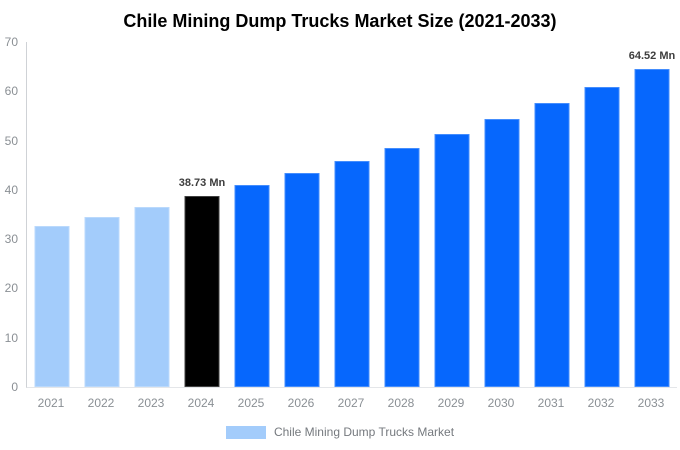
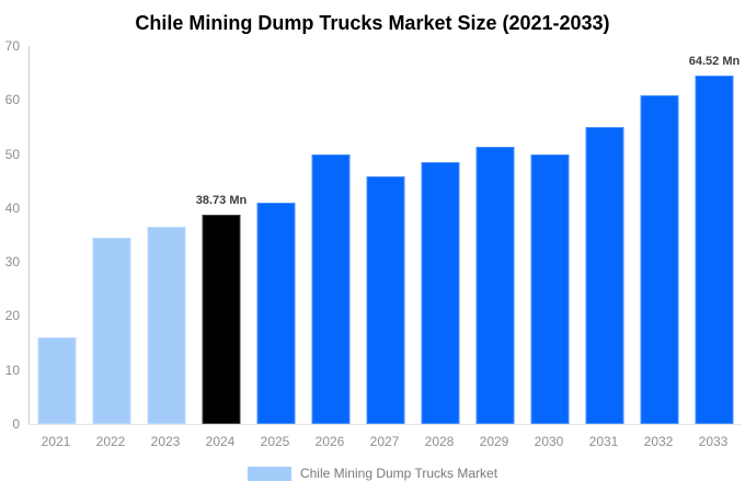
2021: 33 -> 16
2026: 43 -> 50
2030: 54 -> 50
2031: 58 -> 55
